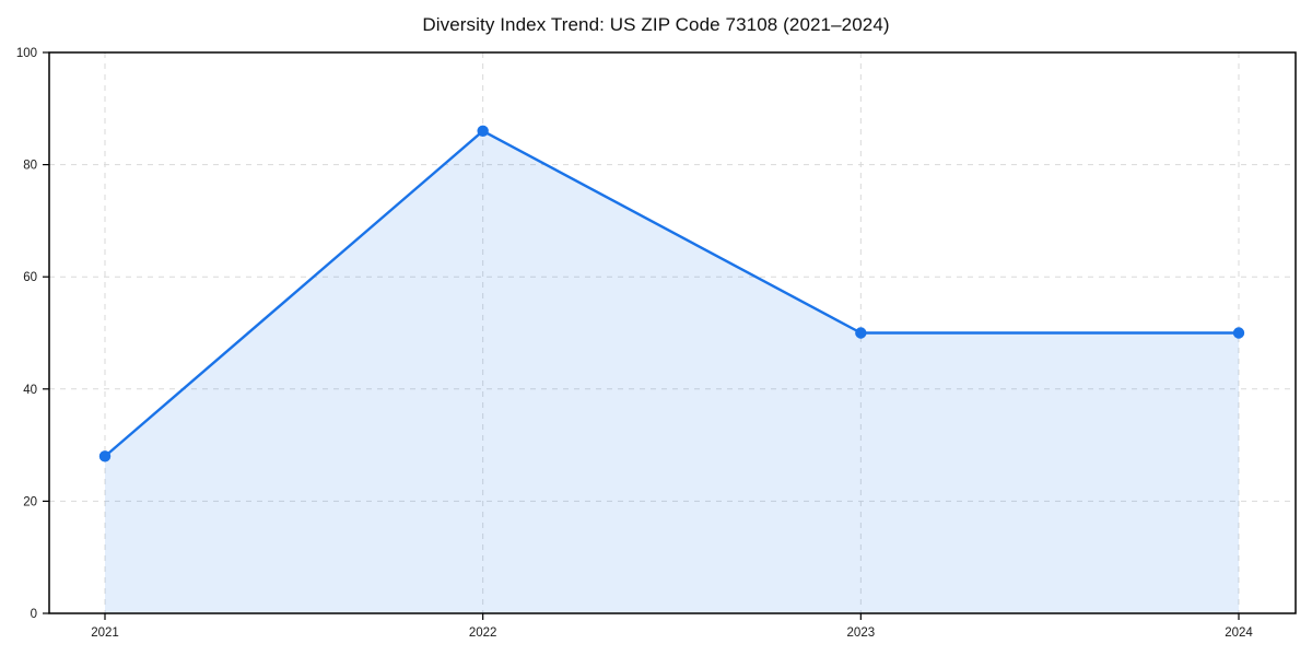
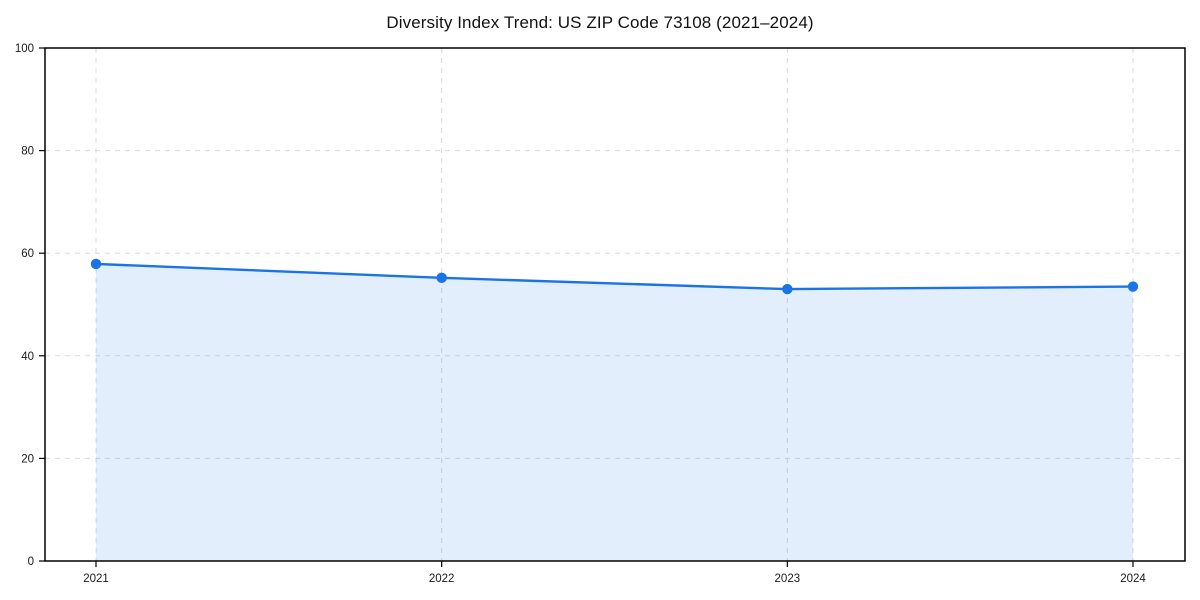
2021: 28 -> 58
2022: 86 -> 55
2023: 50 -> 53
2024: 50 -> 54
